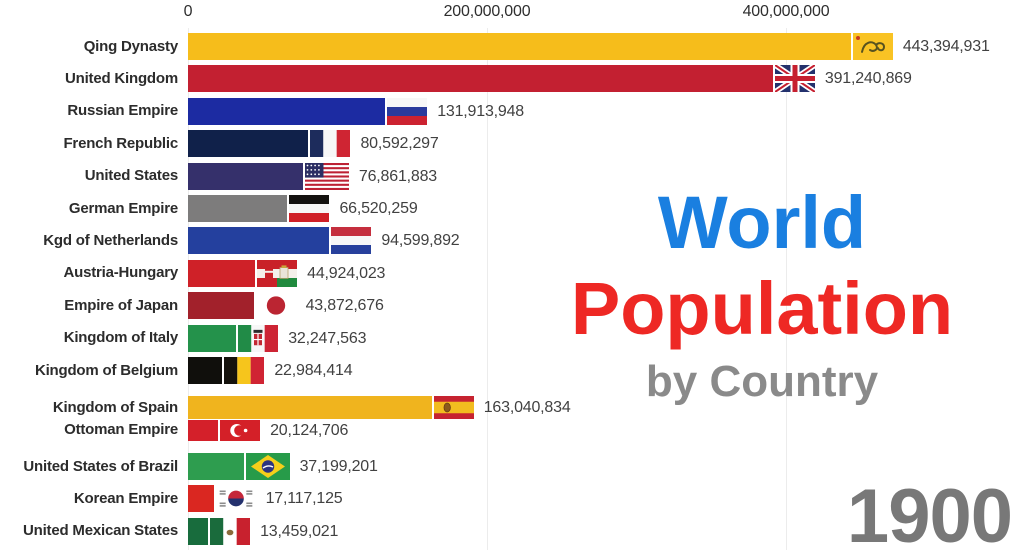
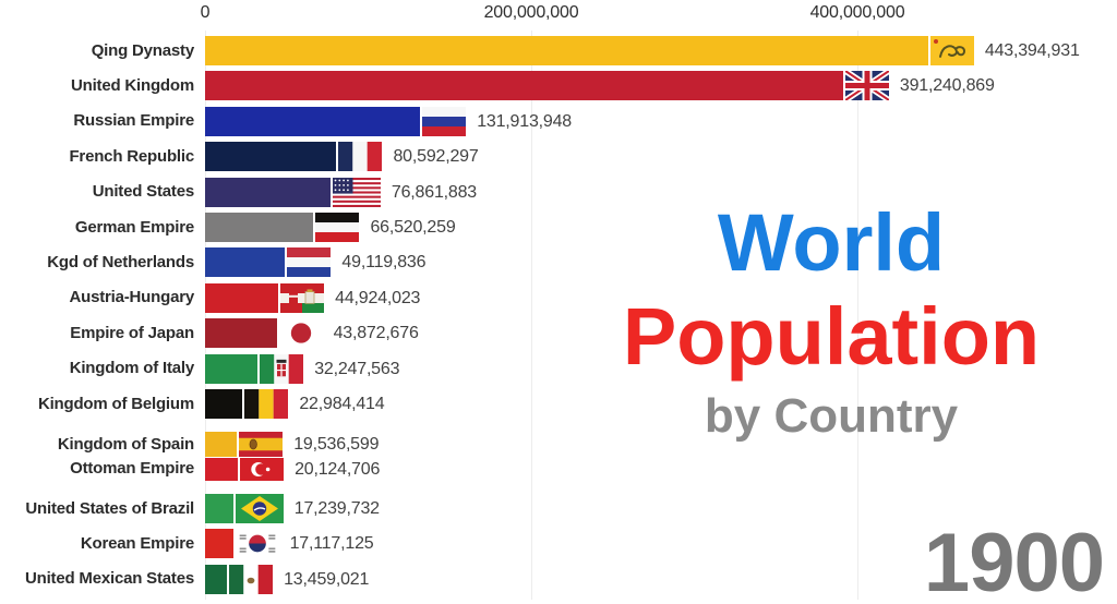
Kgd of Netherlands: 94,599,892 -> 49,119,836
Kingdom of Spain: 163,040,834 -> 19,536,599
United States of Brazil: 37,199,201 -> 17,239,732
